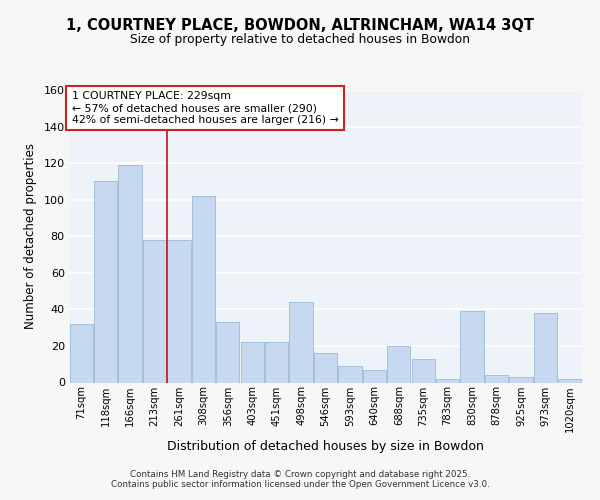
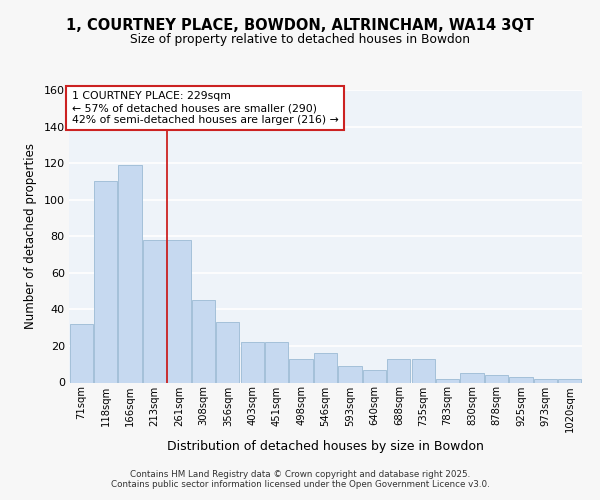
308sqm: 102 -> 45
498sqm: 44 -> 13
688sqm: 20 -> 13
830sqm: 39 -> 5
973sqm: 38 -> 2
